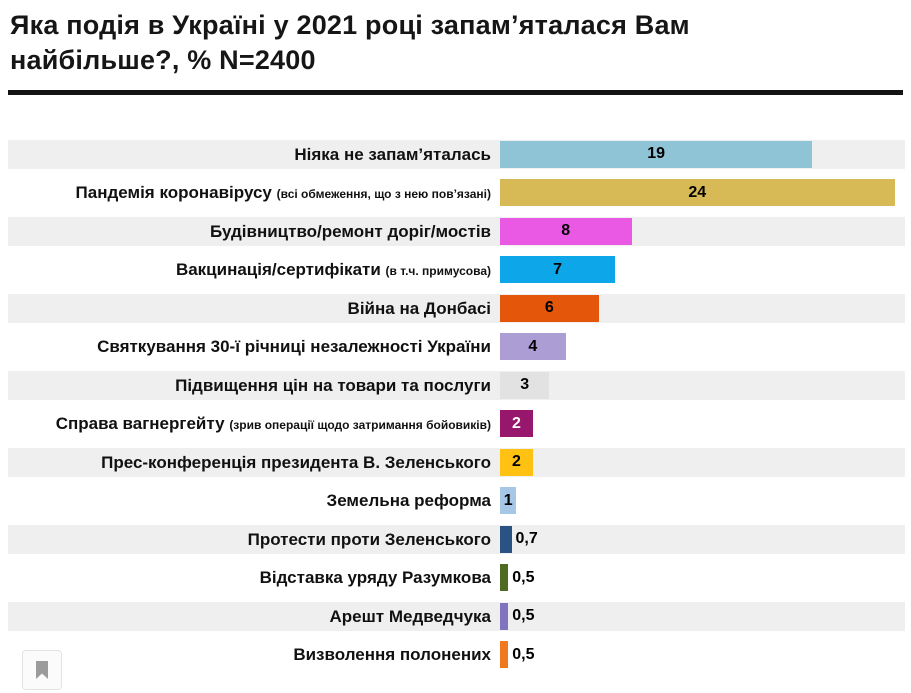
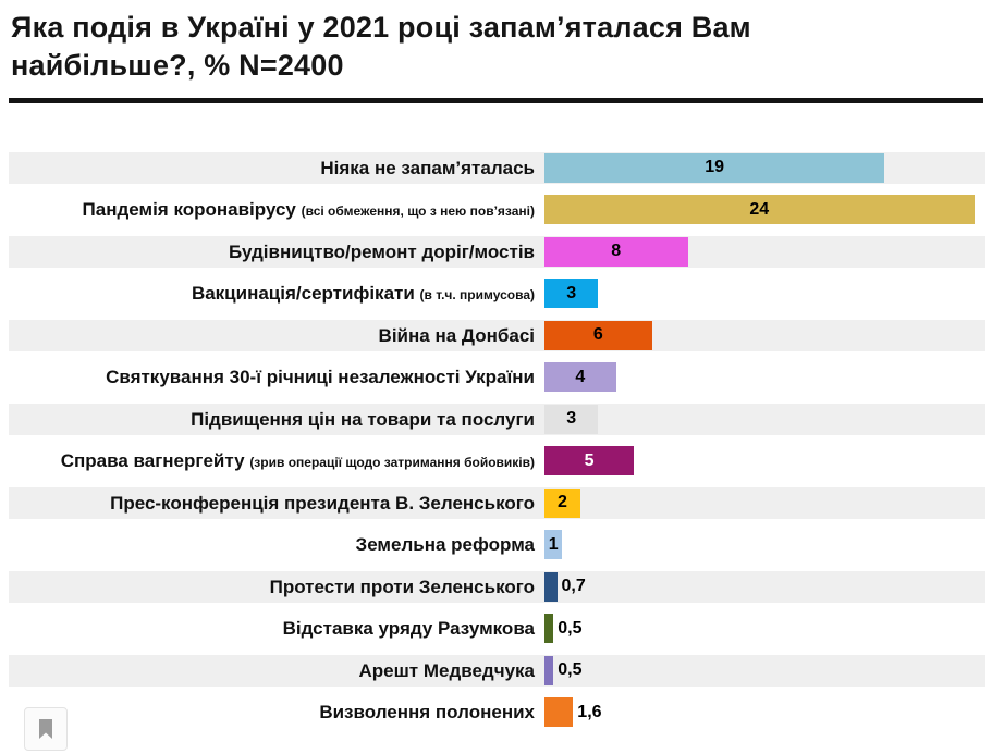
Вакцинація/сертифікати: 7 -> 3
Справа вагнергейту: 2 -> 5
Визволення полонених: 0,5 -> 1,6
